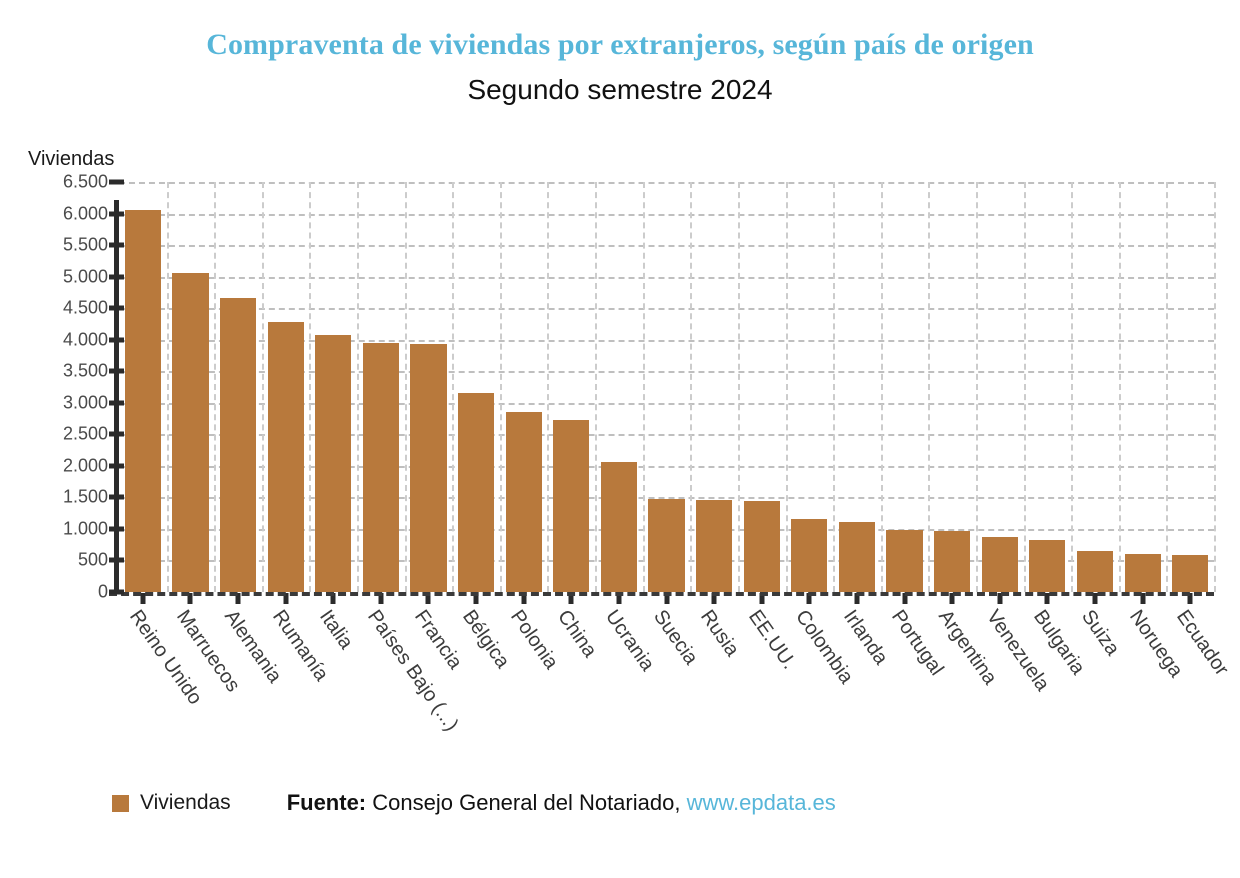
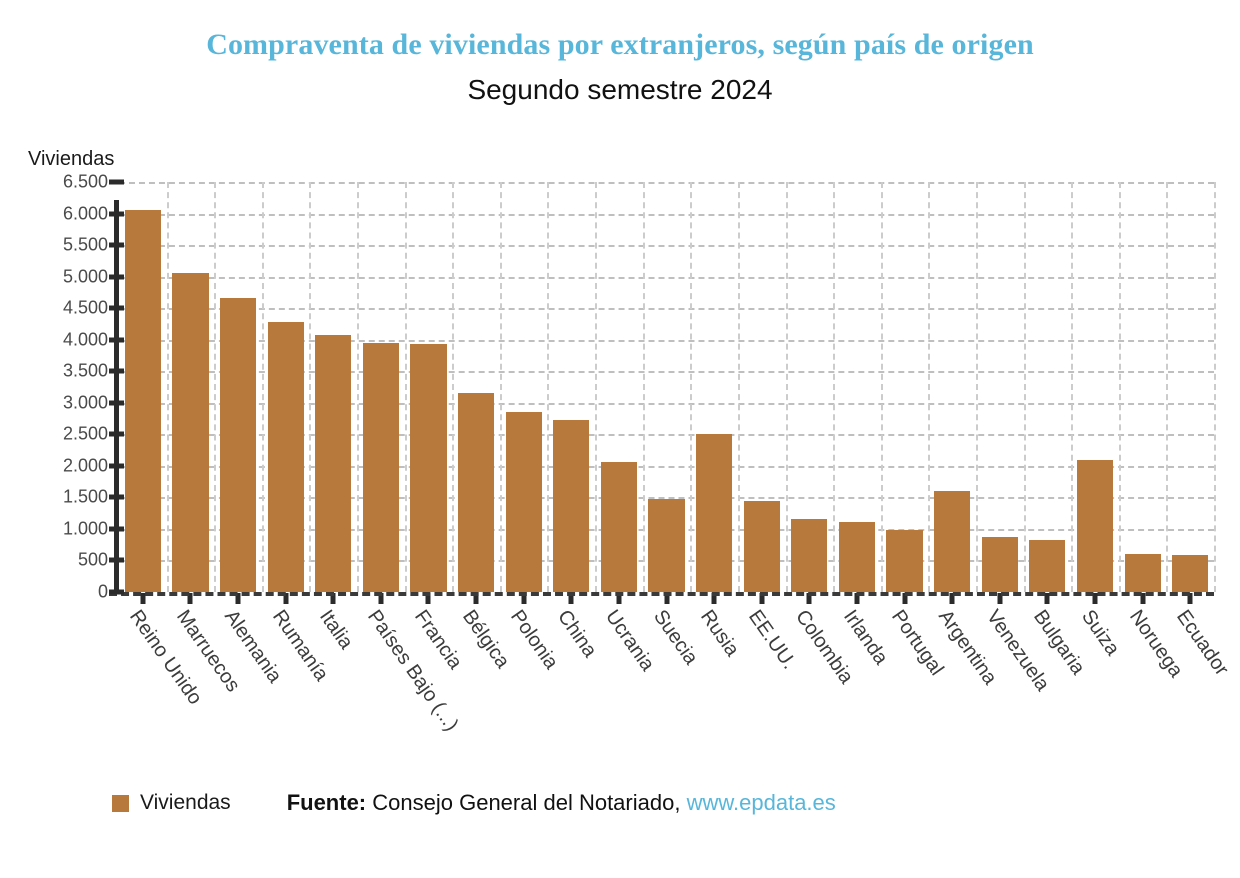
Rusia: 1500 -> 2500
Argentina: 1000 -> 1600
Suiza: 600 -> 2100
